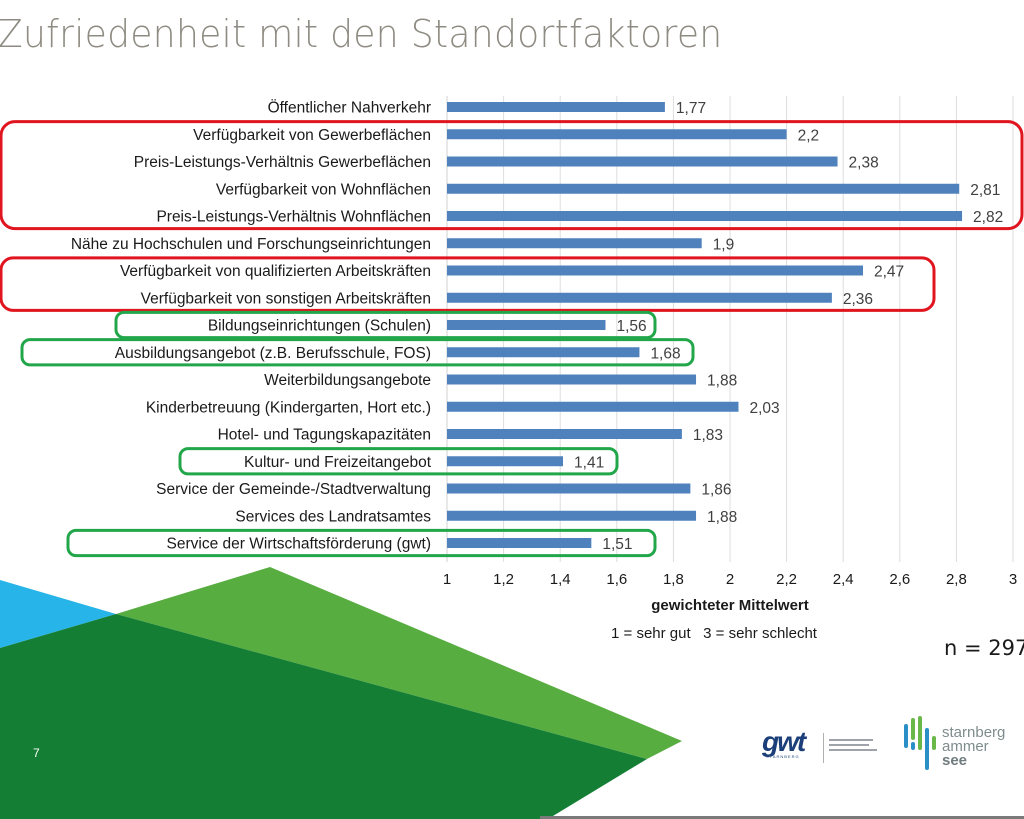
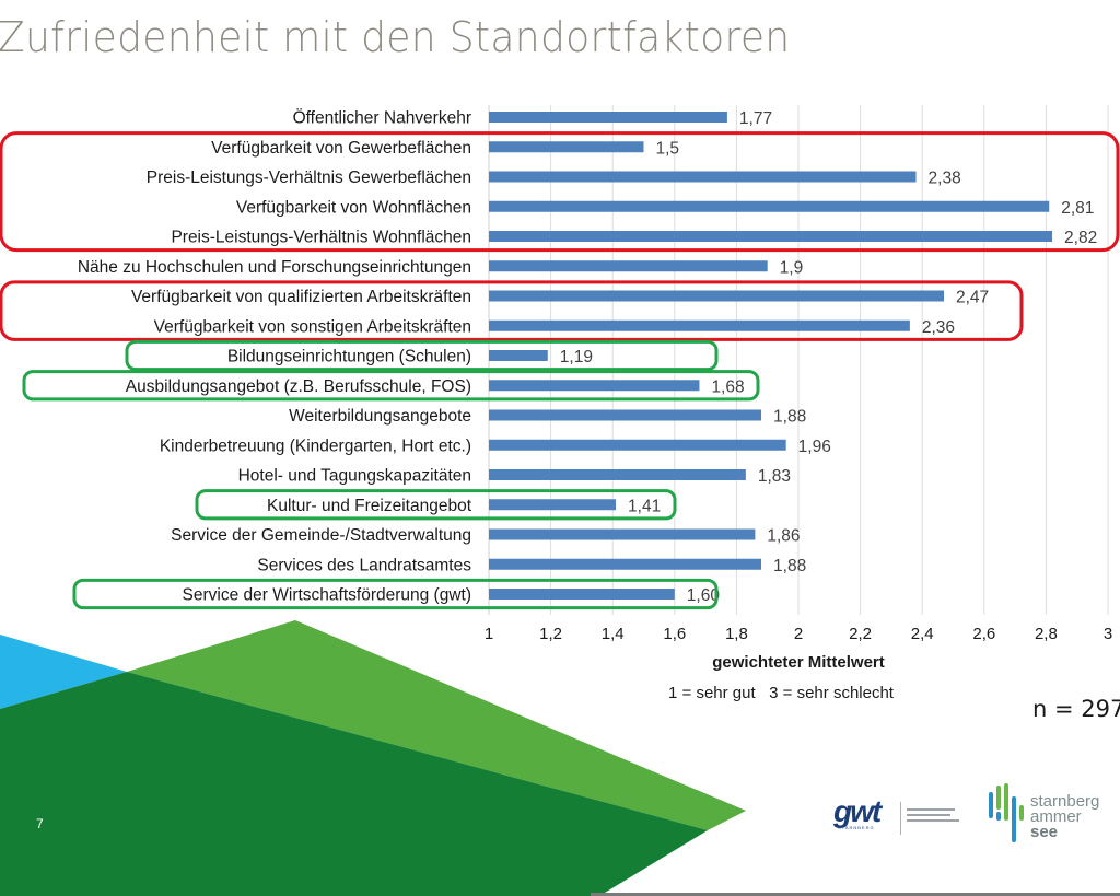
Verfügbarkeit von Gewerbeflächen: 2,2 -> 1,5
Bildungseinrichtungen (Schulen): 1,56 -> 1,19
Kinderbetreuung (Kindergarten, Hort etc.): 2,03 -> 1,96
Service der Wirtschaftsförderung (gwt): 1,51 -> 1,60
